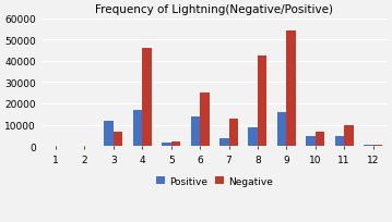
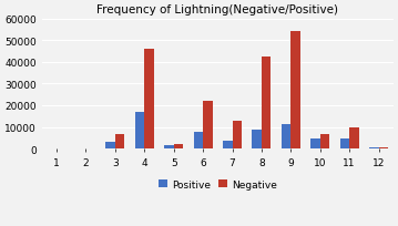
Positive/3: 12000 -> 3000
Positive/6: 14000 -> 8000
Negative/6: 25000 -> 22000
Positive/9: 16000 -> 12000
